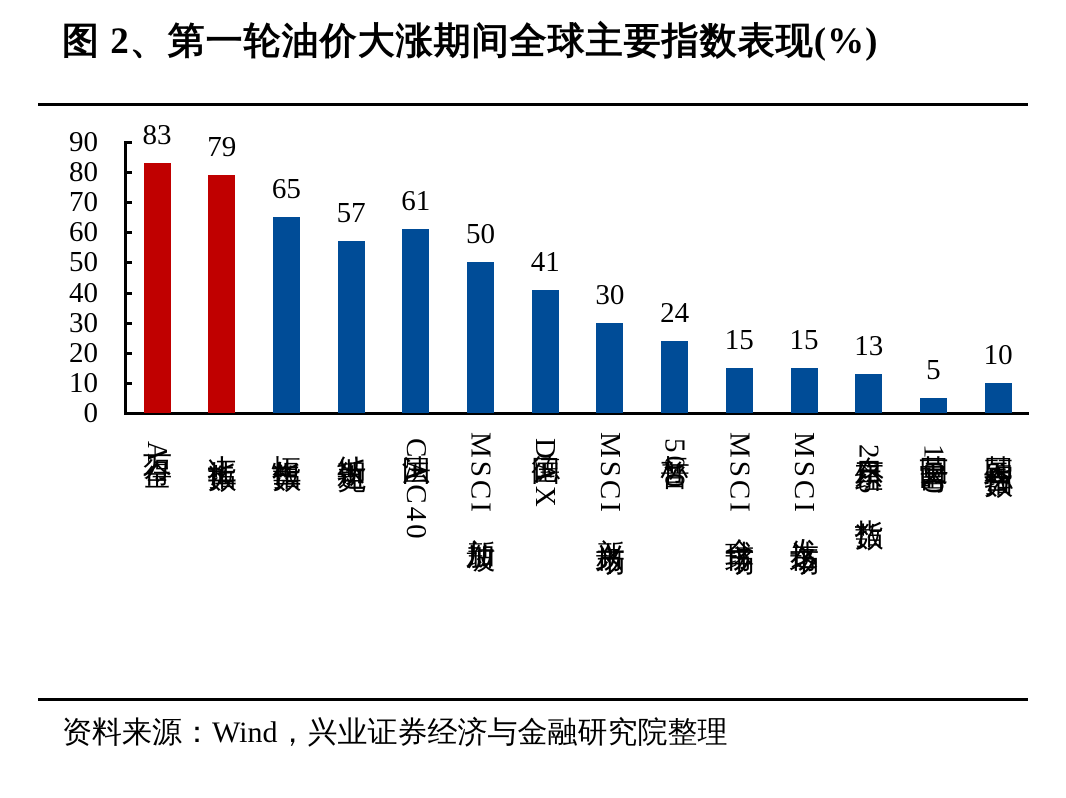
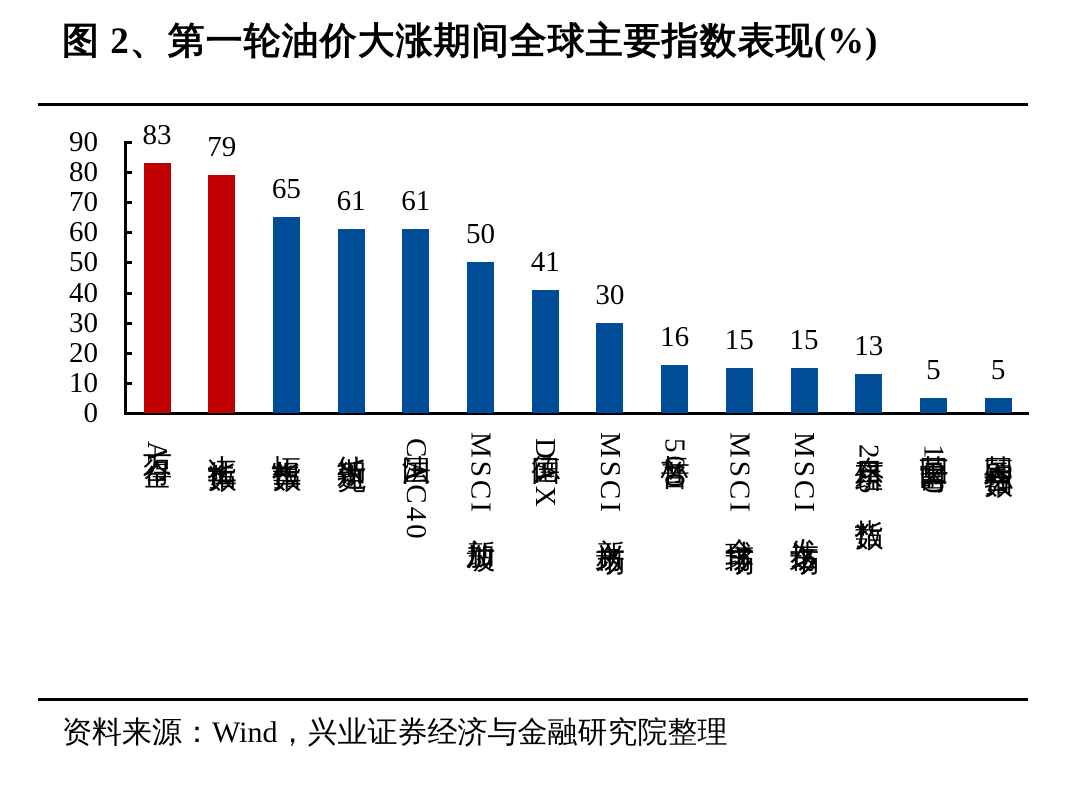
纳斯达克: 57 -> 61
标普500: 24 -> 16
韩国综合指数: 10 -> 5
